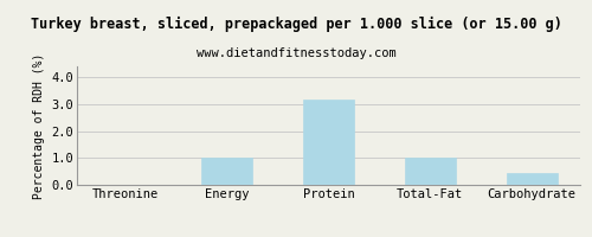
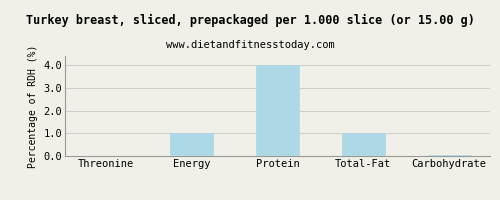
Protein: 3.15 -> 4.00
Carbohydrate: 0.45 -> 0.05
